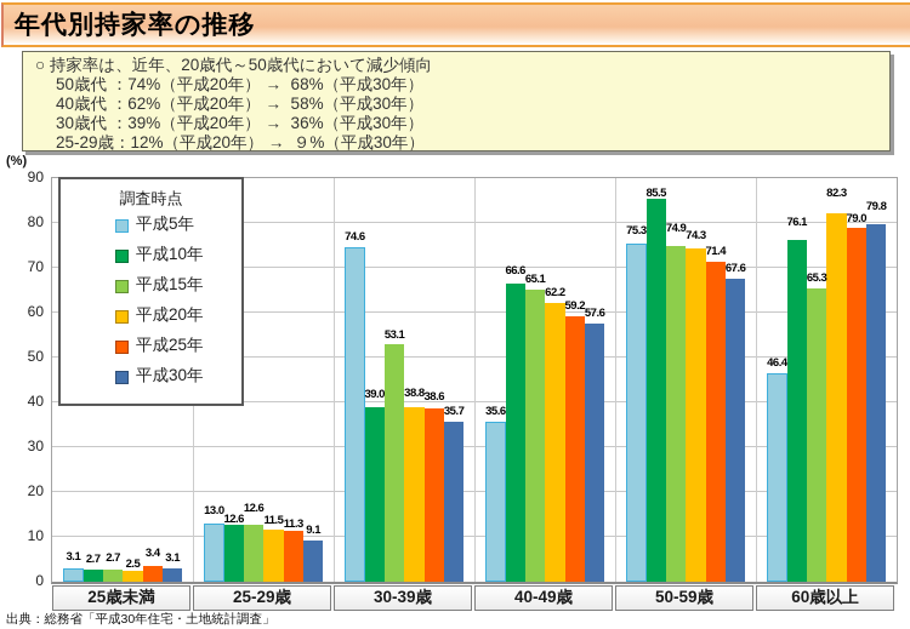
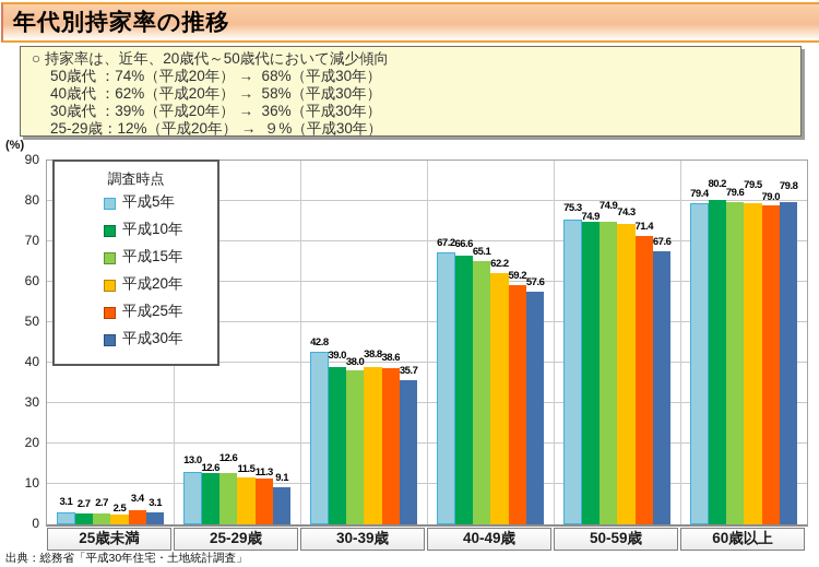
平成5年/30-39歳: 74.6 -> 42.8
平成15年/30-39歳: 53.1 -> 38.0
平成5年/40-49歳: 35.6 -> 67.2
平成10年/50-59歳: 85.5 -> 74.9
平成5年/60歳以上: 46.4 -> 79.4
平成10年/60歳以上: 76.1 -> 80.2
平成15年/60歳以上: 65.3 -> 79.6
平成20年/60歳以上: 82.3 -> 79.5
